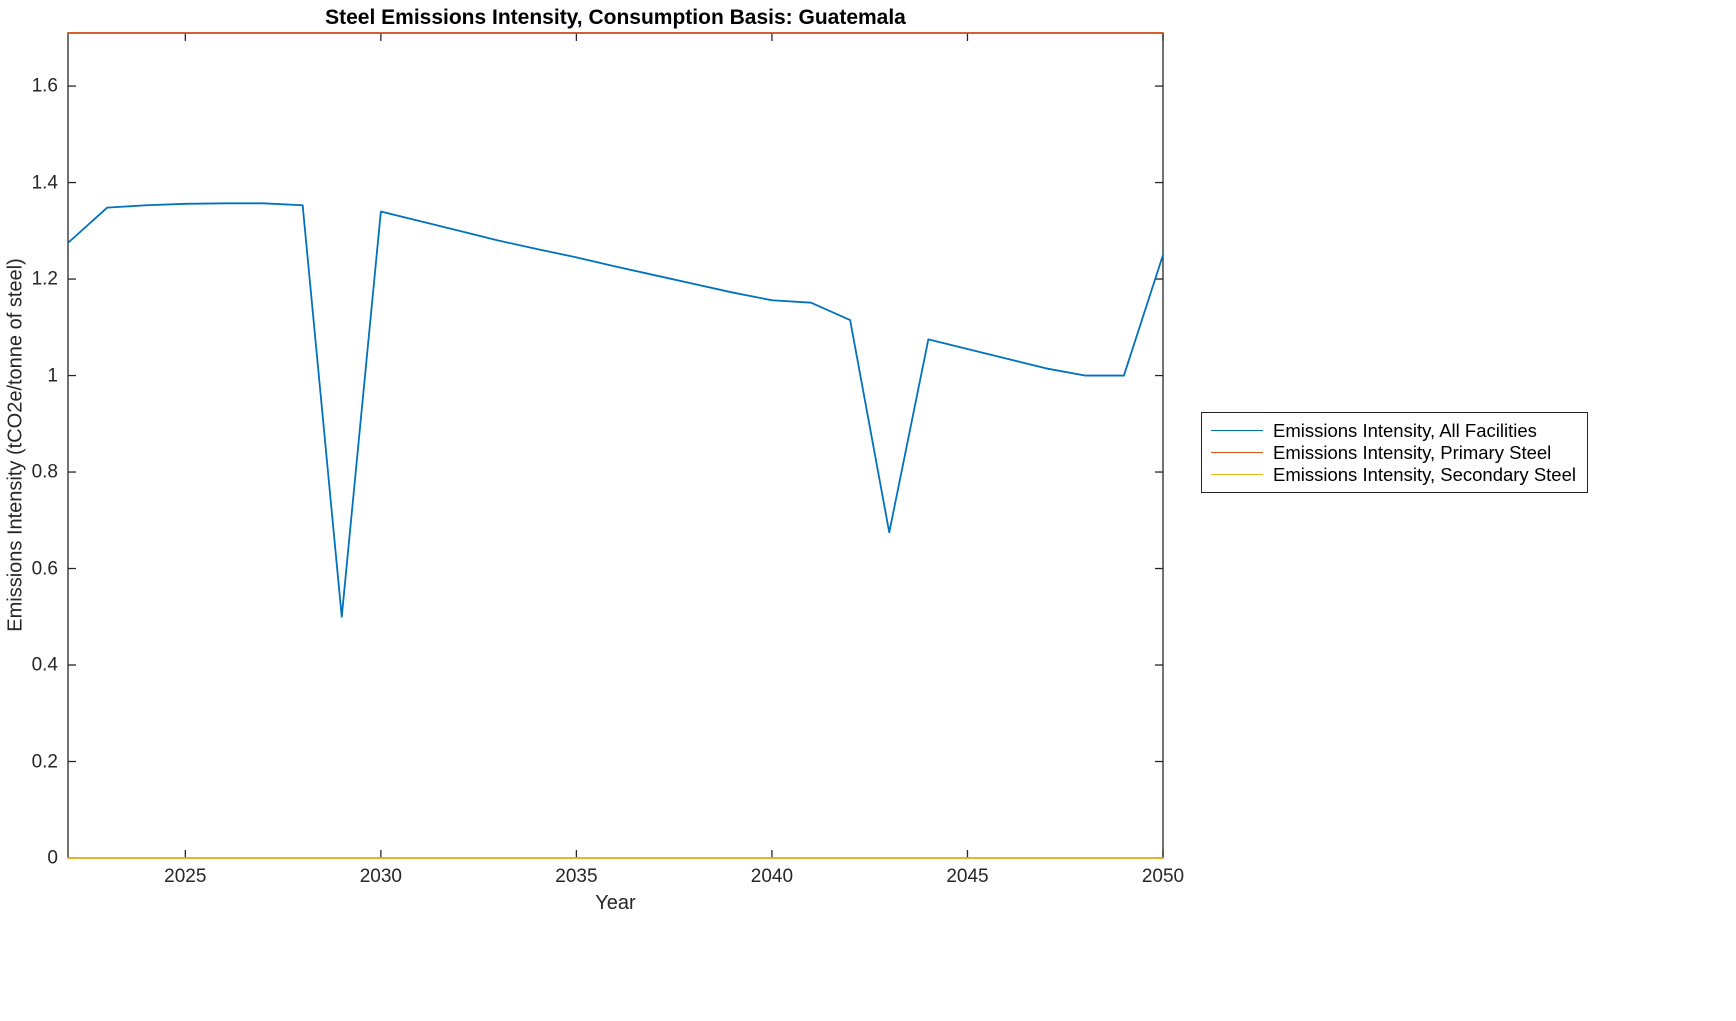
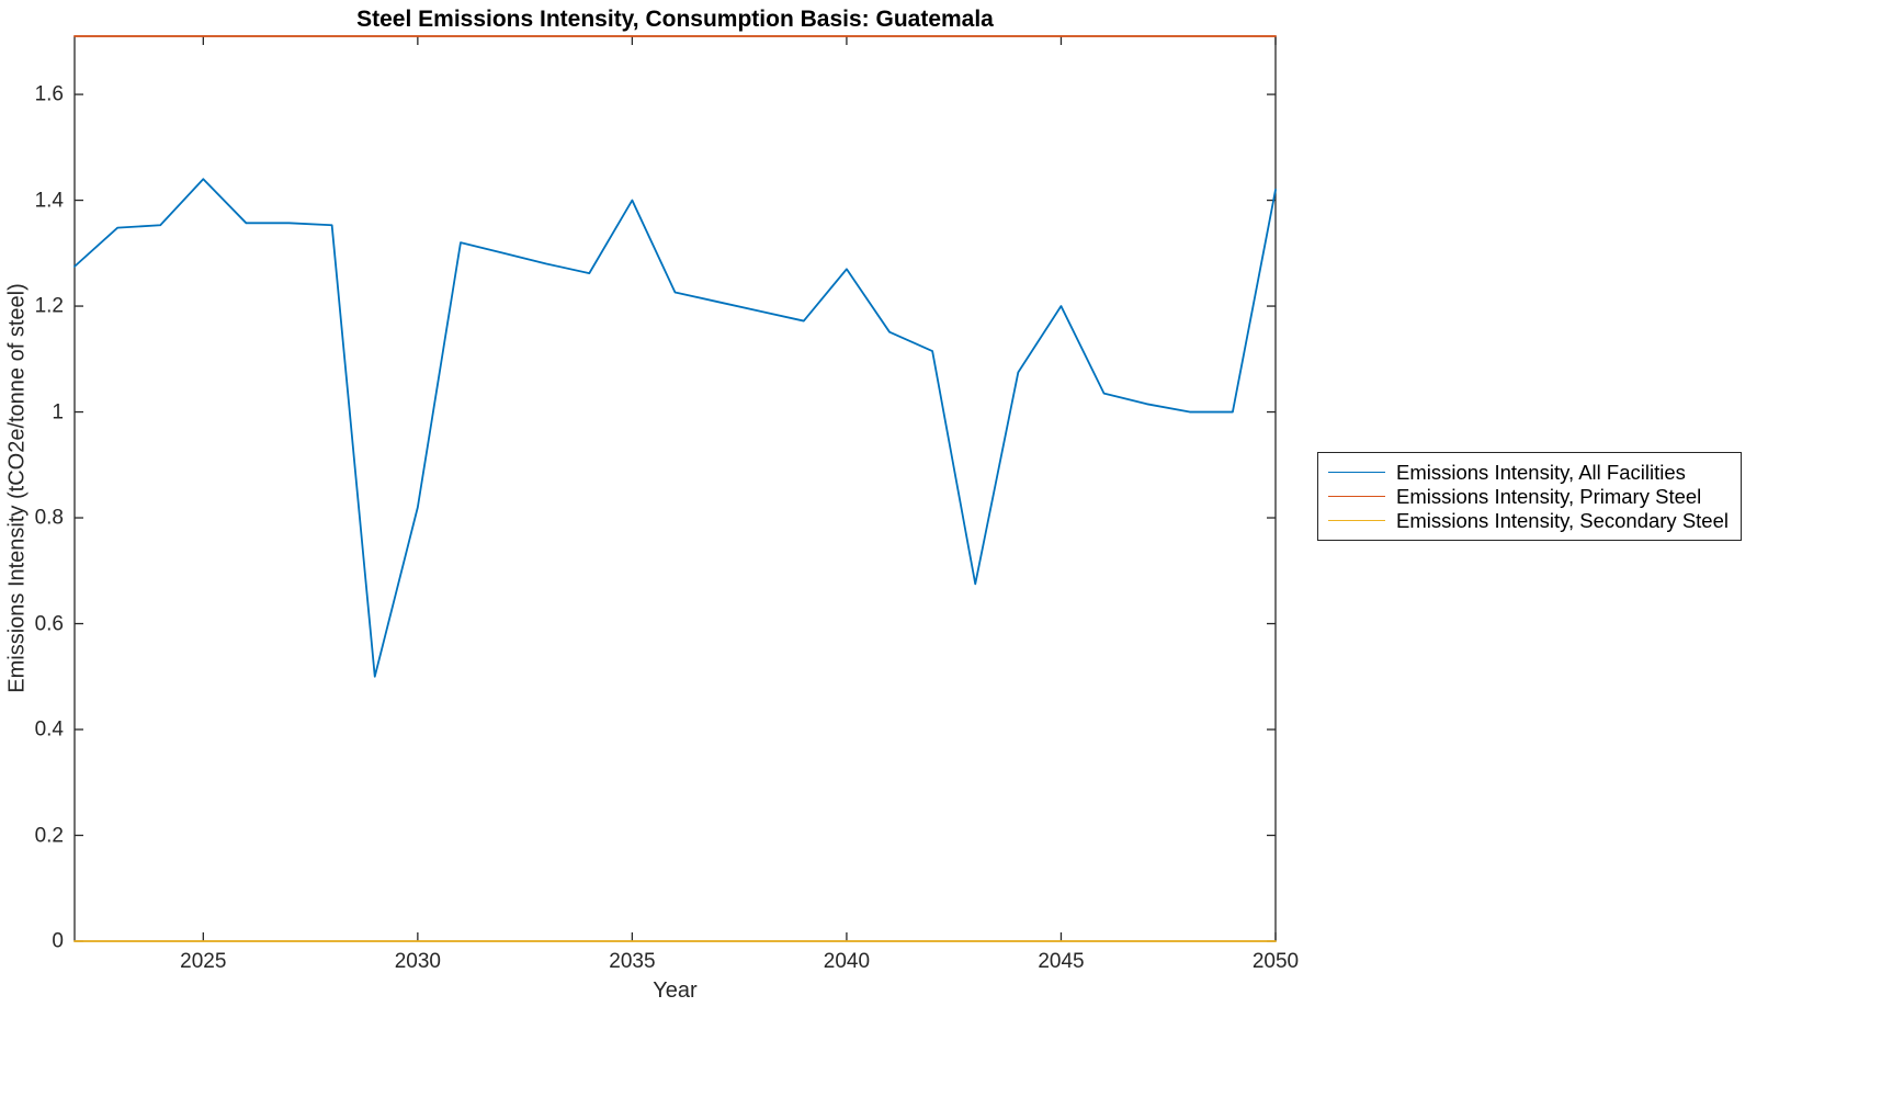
Emissions Intensity, All Facilities/2025: 1.36 -> 1.44
Emissions Intensity, All Facilities/2030: 1.34 -> 0.82
Emissions Intensity, All Facilities/2035: 1.25 -> 1.40
Emissions Intensity, All Facilities/2040: 1.16 -> 1.27
Emissions Intensity, All Facilities/2045: 1.05 -> 1.20
Emissions Intensity, All Facilities/2050: 1.25 -> 1.42
